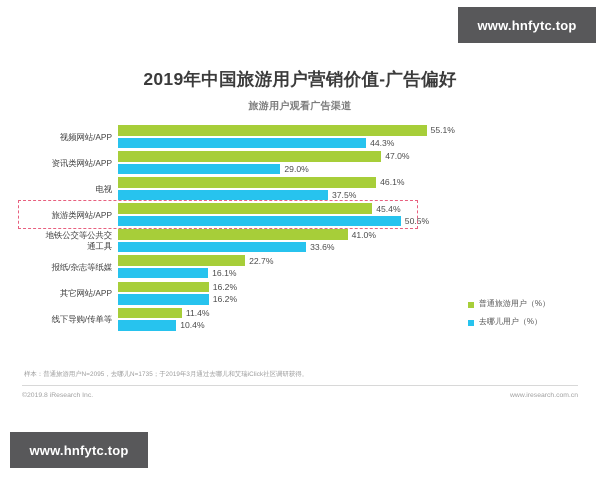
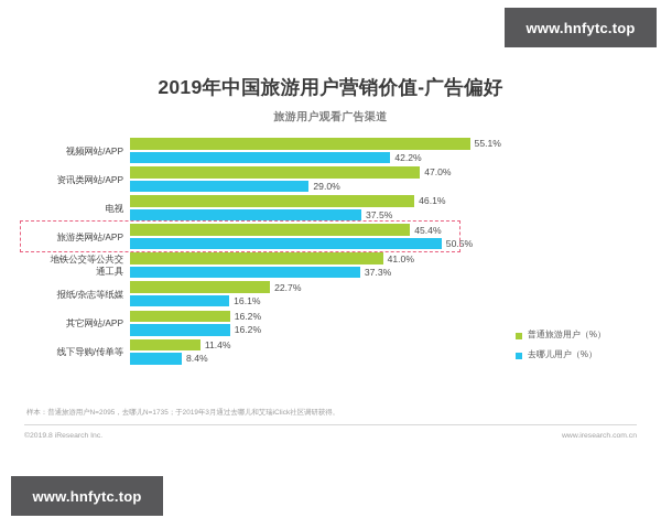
去哪儿用户（%）/视频网站/APP: 44.3% -> 42.2%
去哪儿用户（%）/地铁公交等公共交 通工具: 33.6% -> 37.3%
去哪儿用户（%）/线下导购/传单等: 10.4% -> 8.4%
